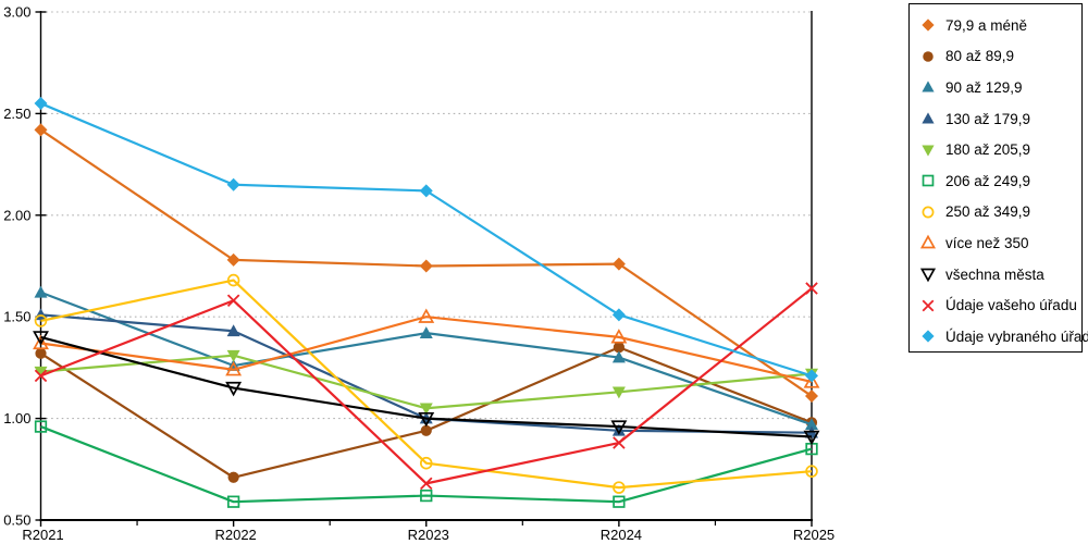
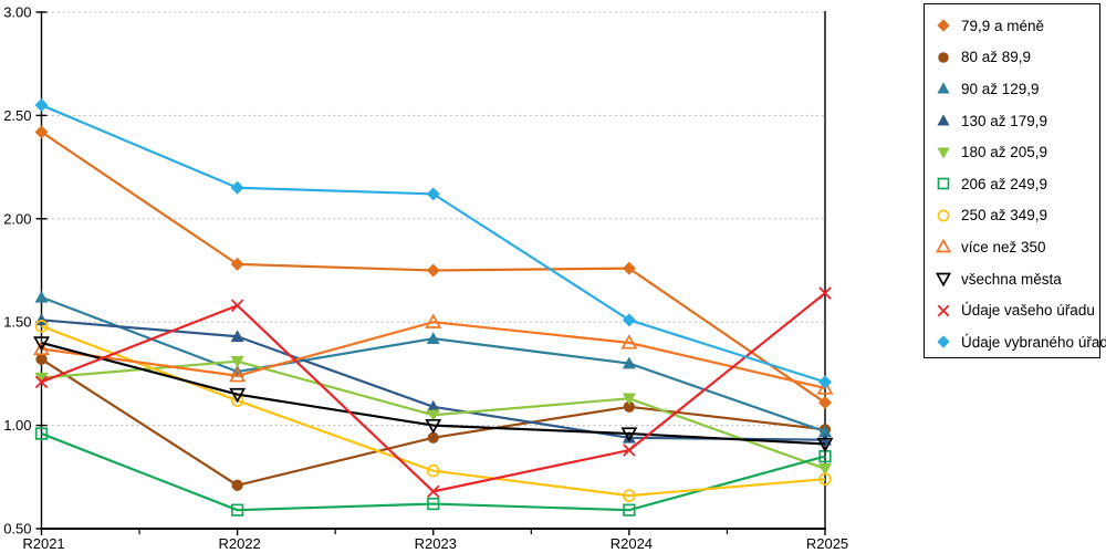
250 až 349,9/R2022: 1.68 -> 1.12
130 až 179,9/R2023: 1.00 -> 1.09
80 až 89,9/R2024: 1.35 -> 1.09
180 až 205,9/R2025: 1.22 -> 0.79
